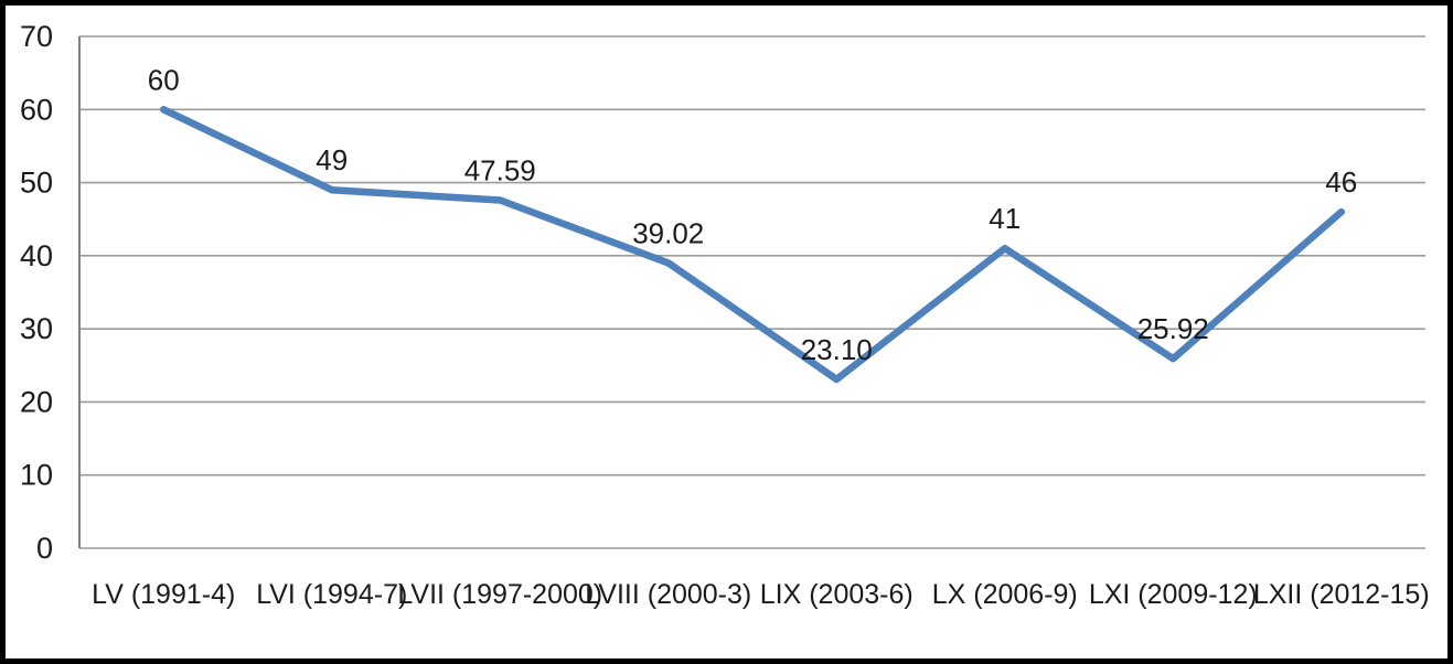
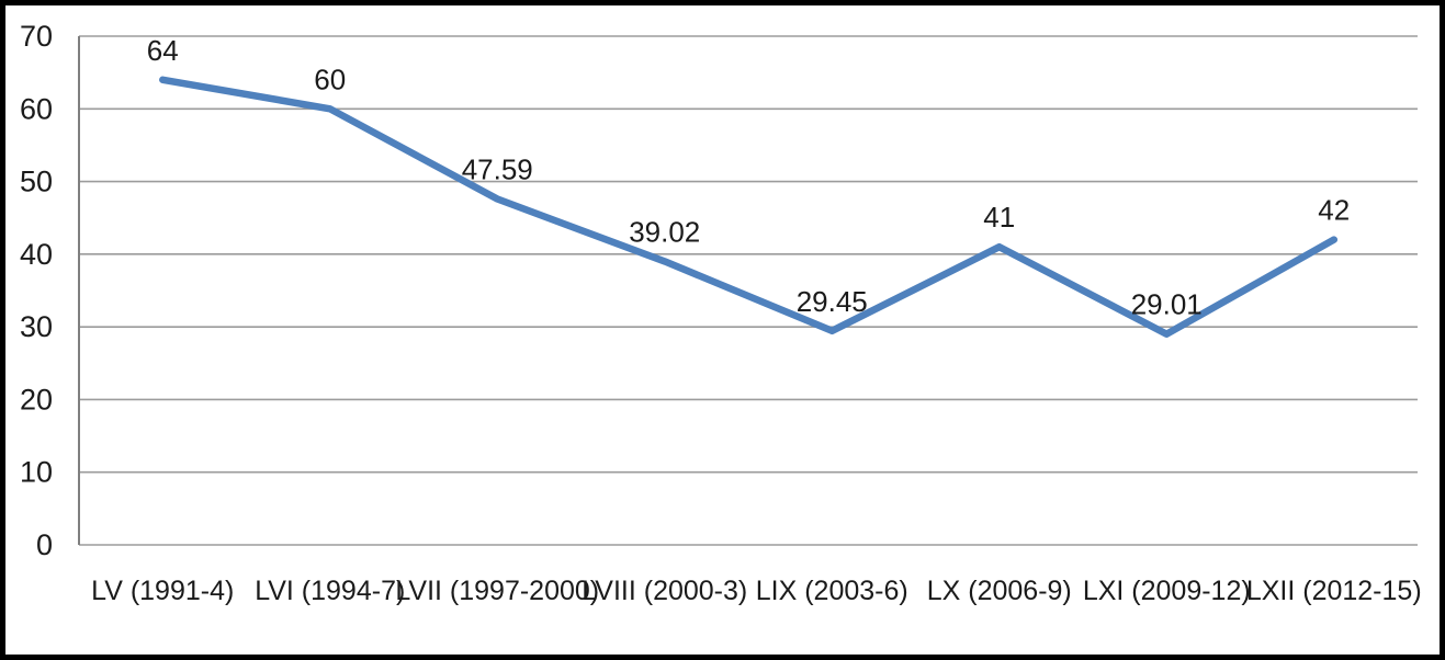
LV (1991-4): 60 -> 64
LVI (1994-7): 49 -> 60
LIX (2003-6): 23.10 -> 29.45
LXI (2009-12): 25.92 -> 29.01
LXII (2012-15): 46 -> 42
